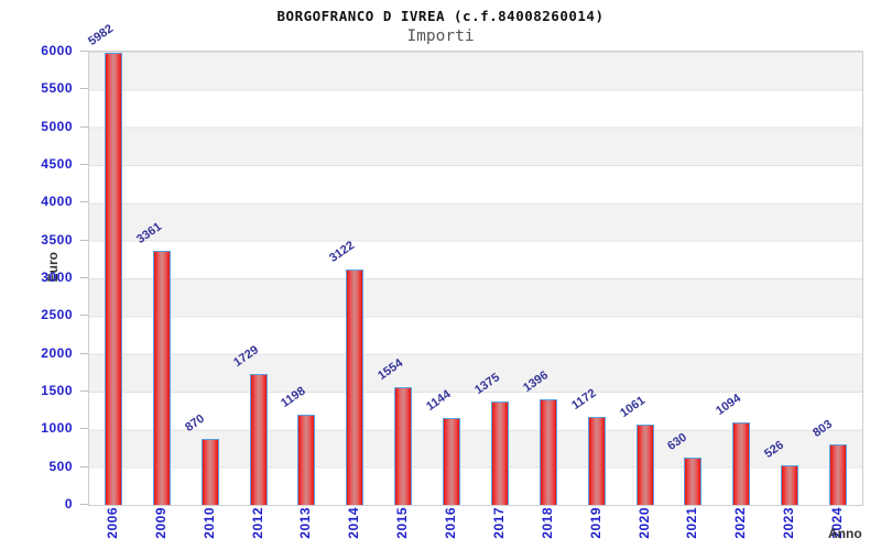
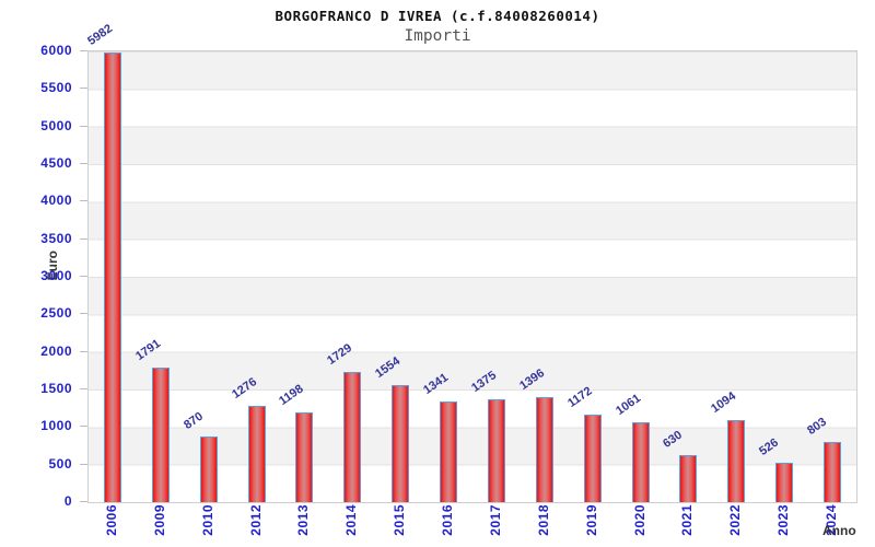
2009: 3361 -> 1791
2012: 1729 -> 1276
2014: 3122 -> 1729
2016: 1144 -> 1341
